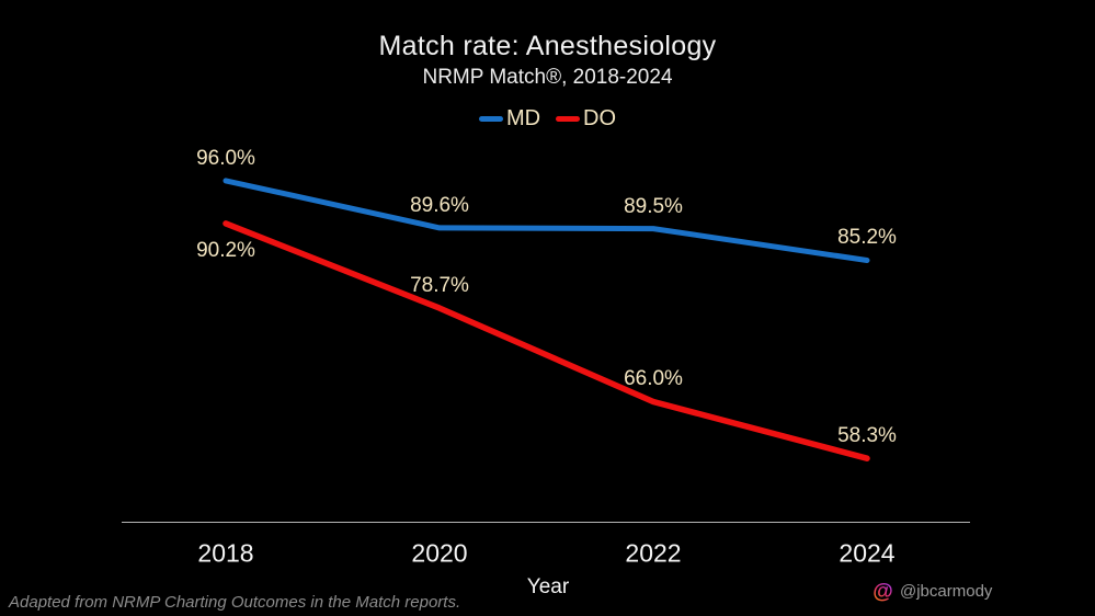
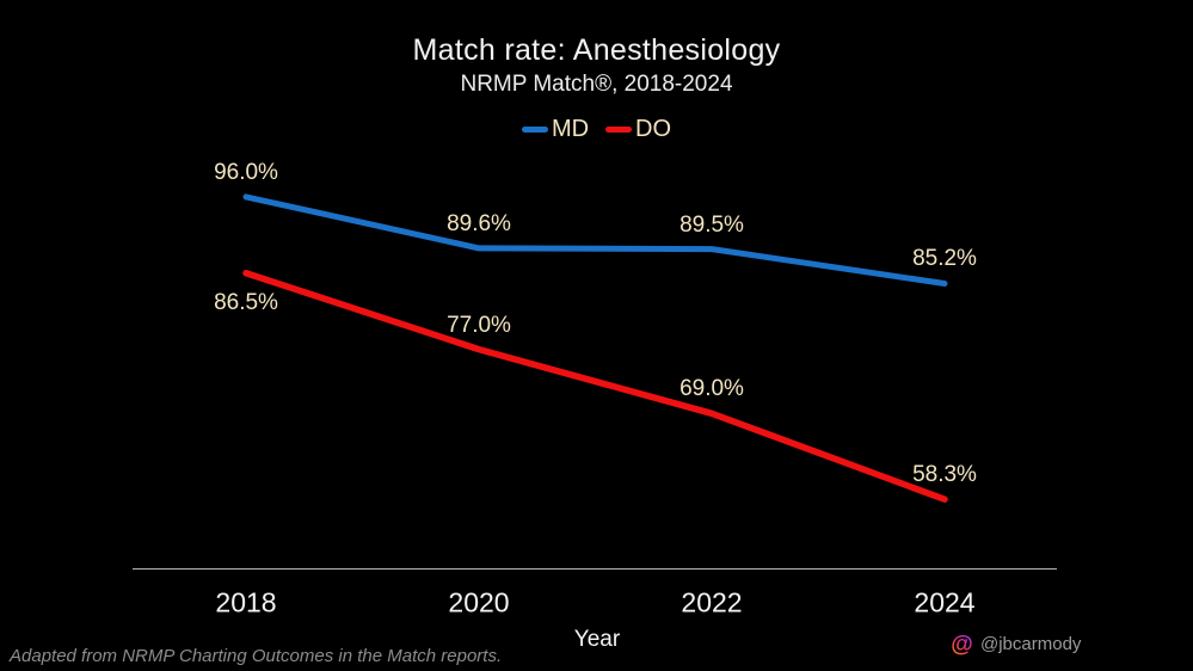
DO/2018: 90.2% -> 86.5%
DO/2020: 78.7% -> 77.0%
DO/2022: 66.0% -> 69.0%
